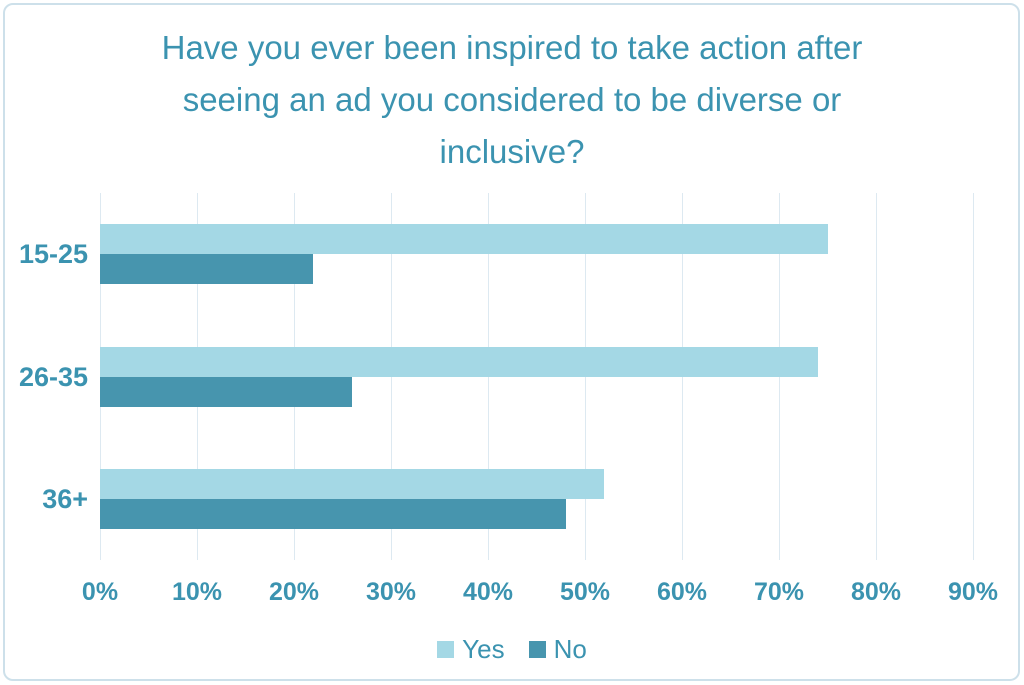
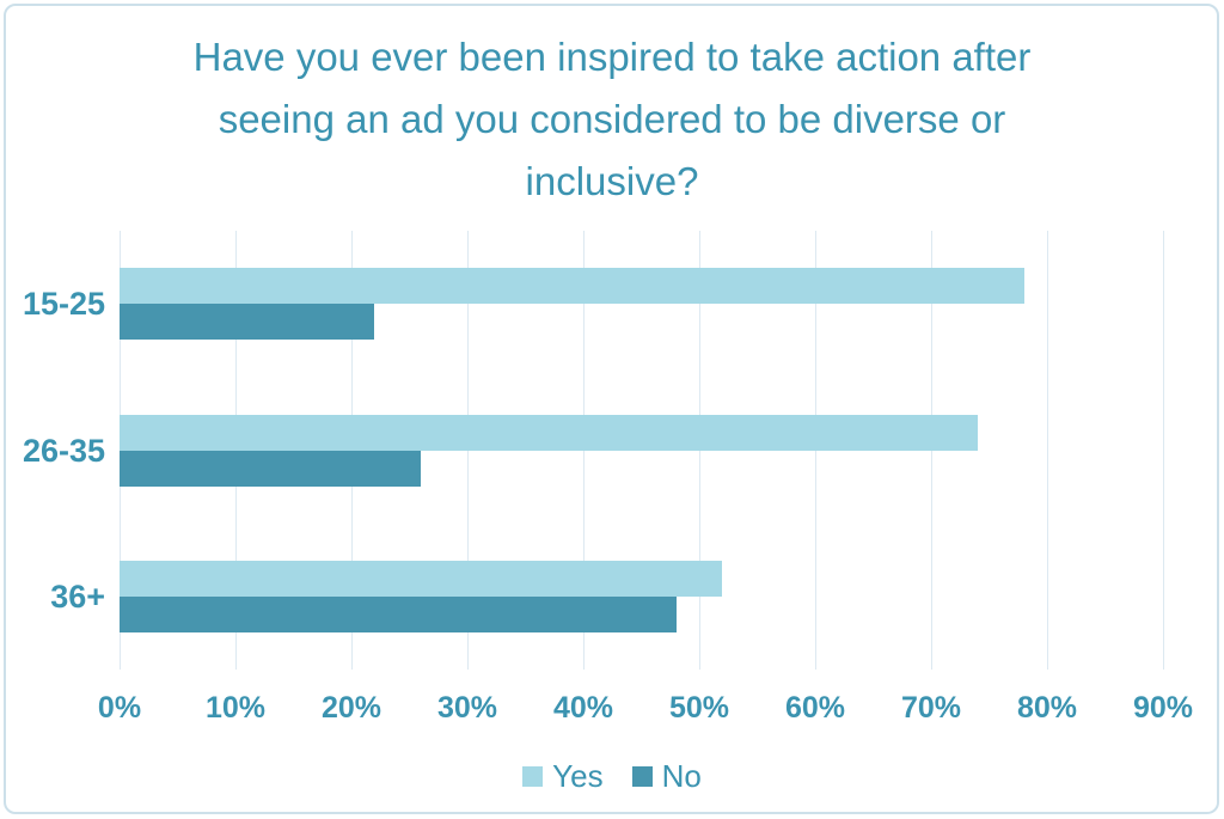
Yes/15-25: 75% -> 78%
